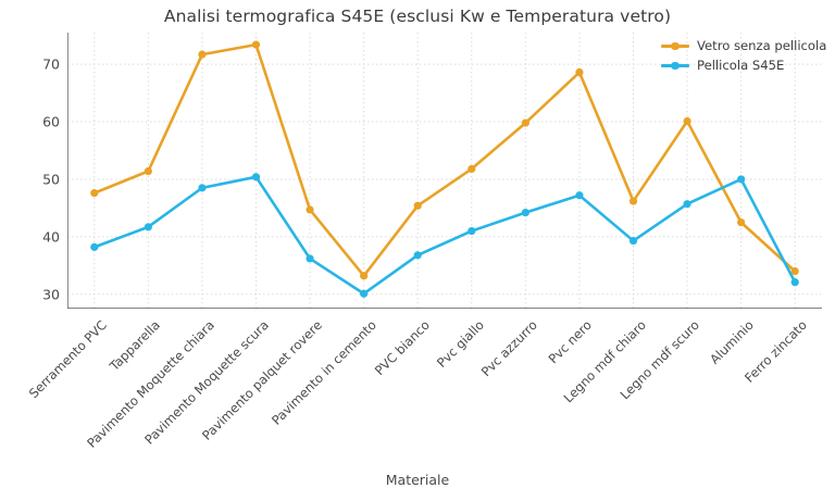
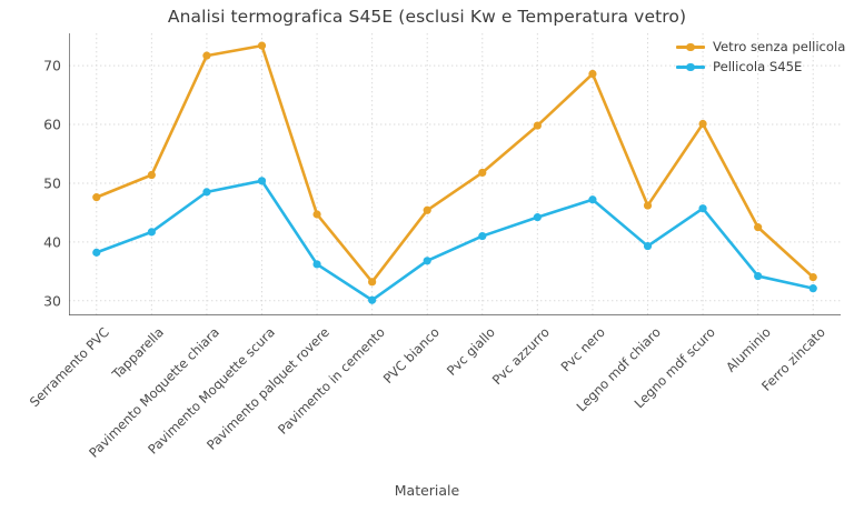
Pellicola S45E/Aluminio: 50 -> 34
